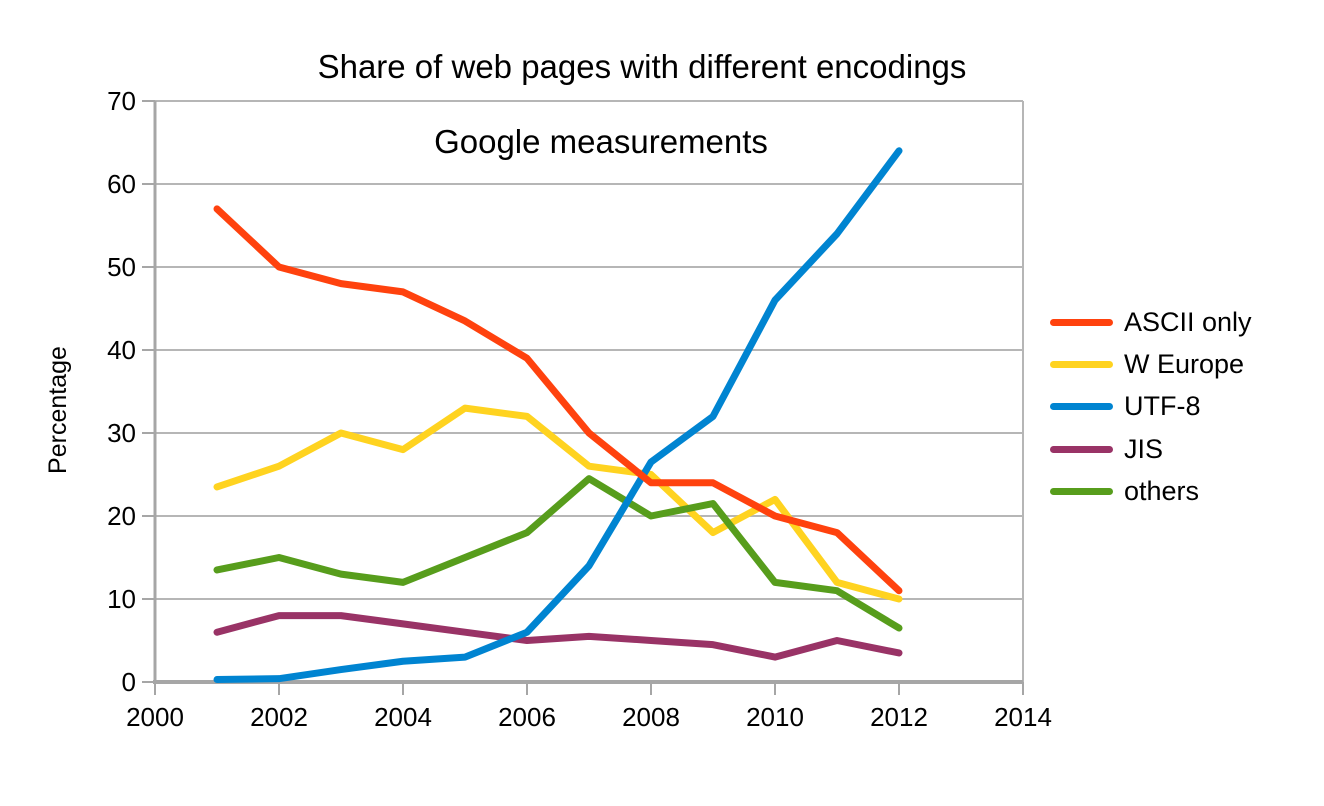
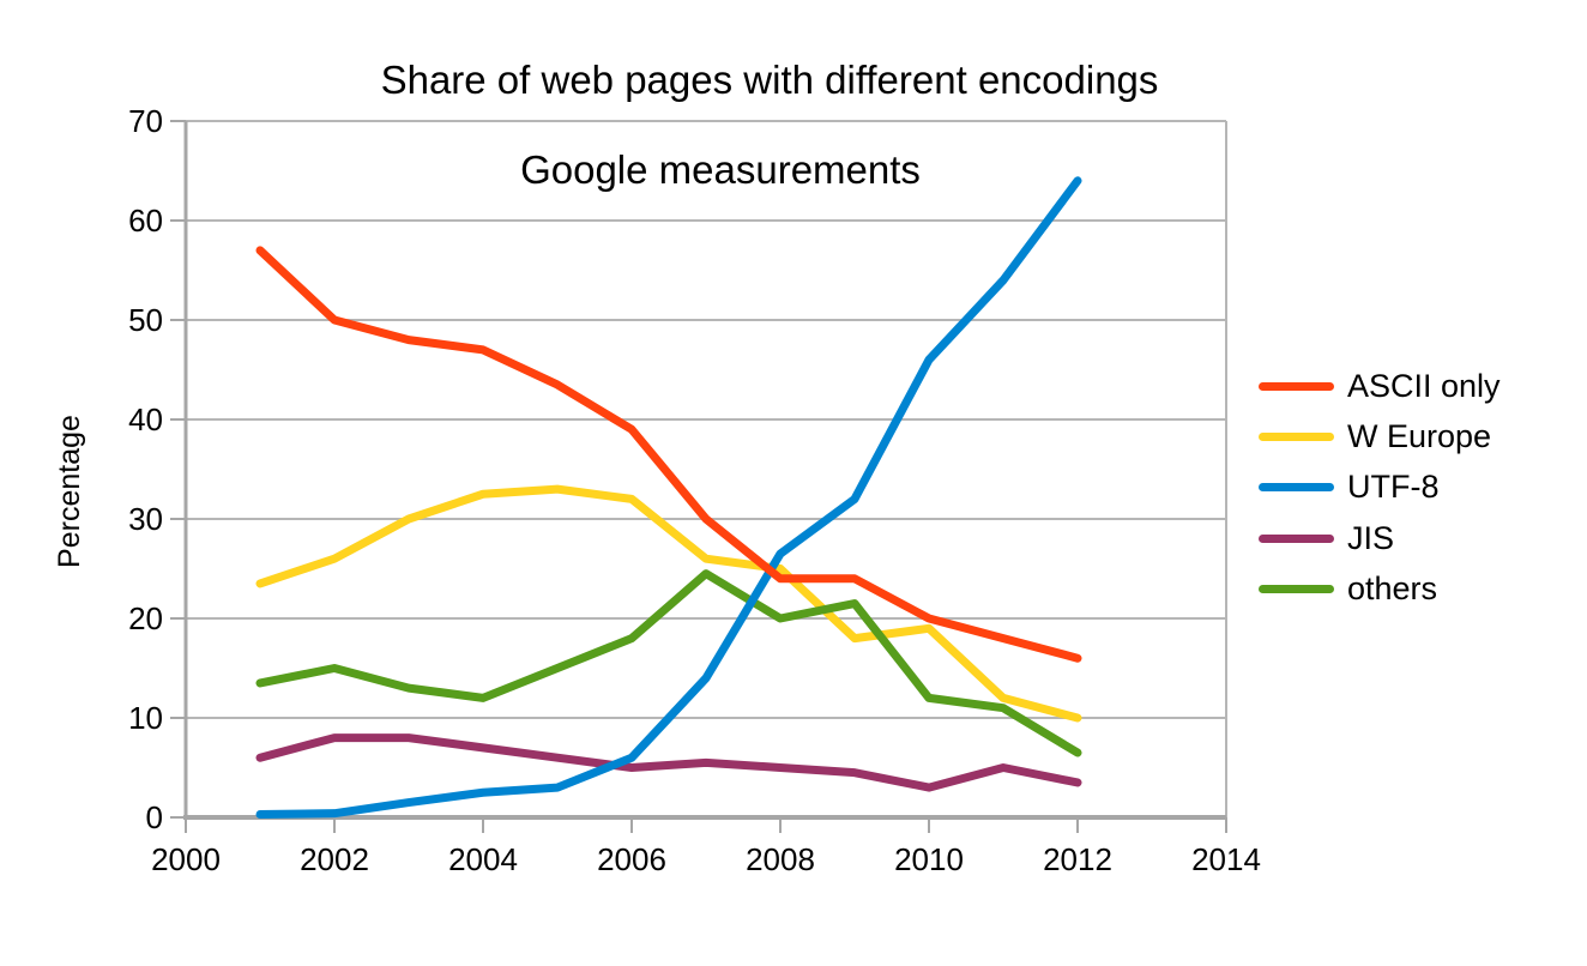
W Europe/2004: 28 -> 32
W Europe/2010: 22 -> 19
ASCII only/2012: 11 -> 16
